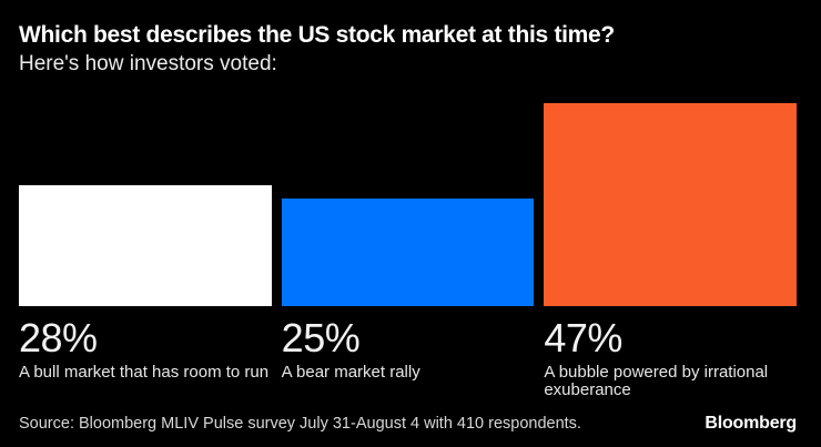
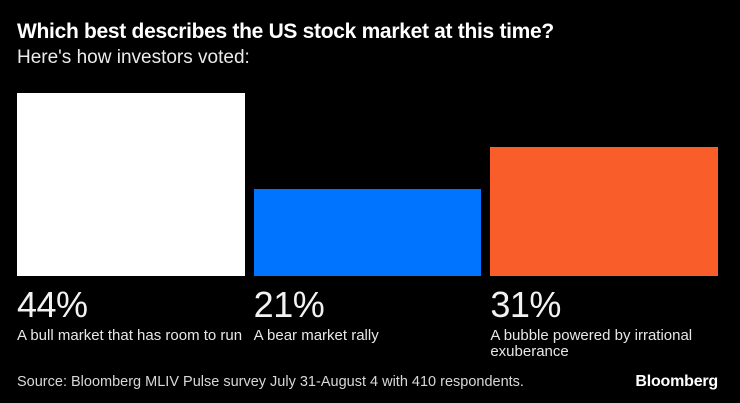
A bull market that has room to run: 28% -> 44%
A bear market rally: 25% -> 21%
A bubble powered by irrational exuberance: 47% -> 31%
